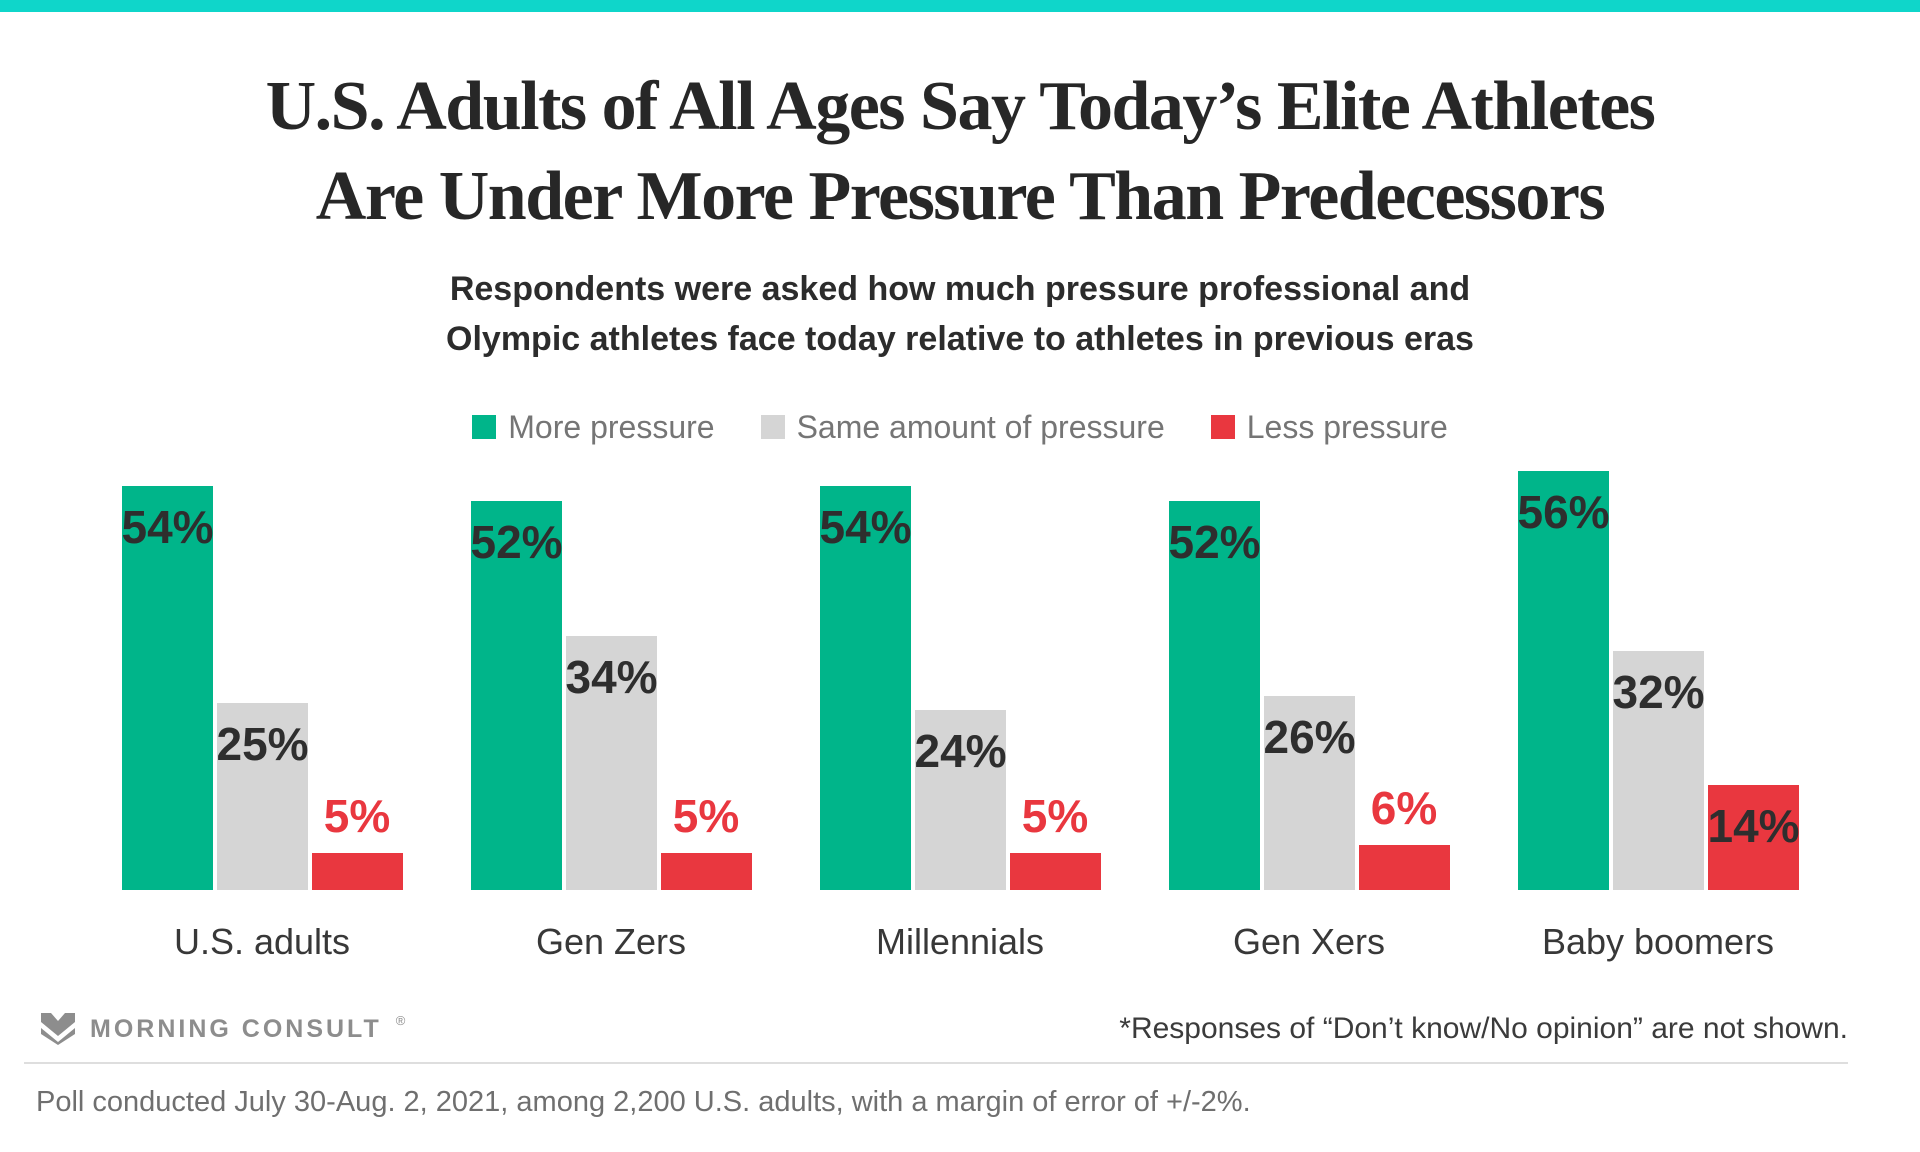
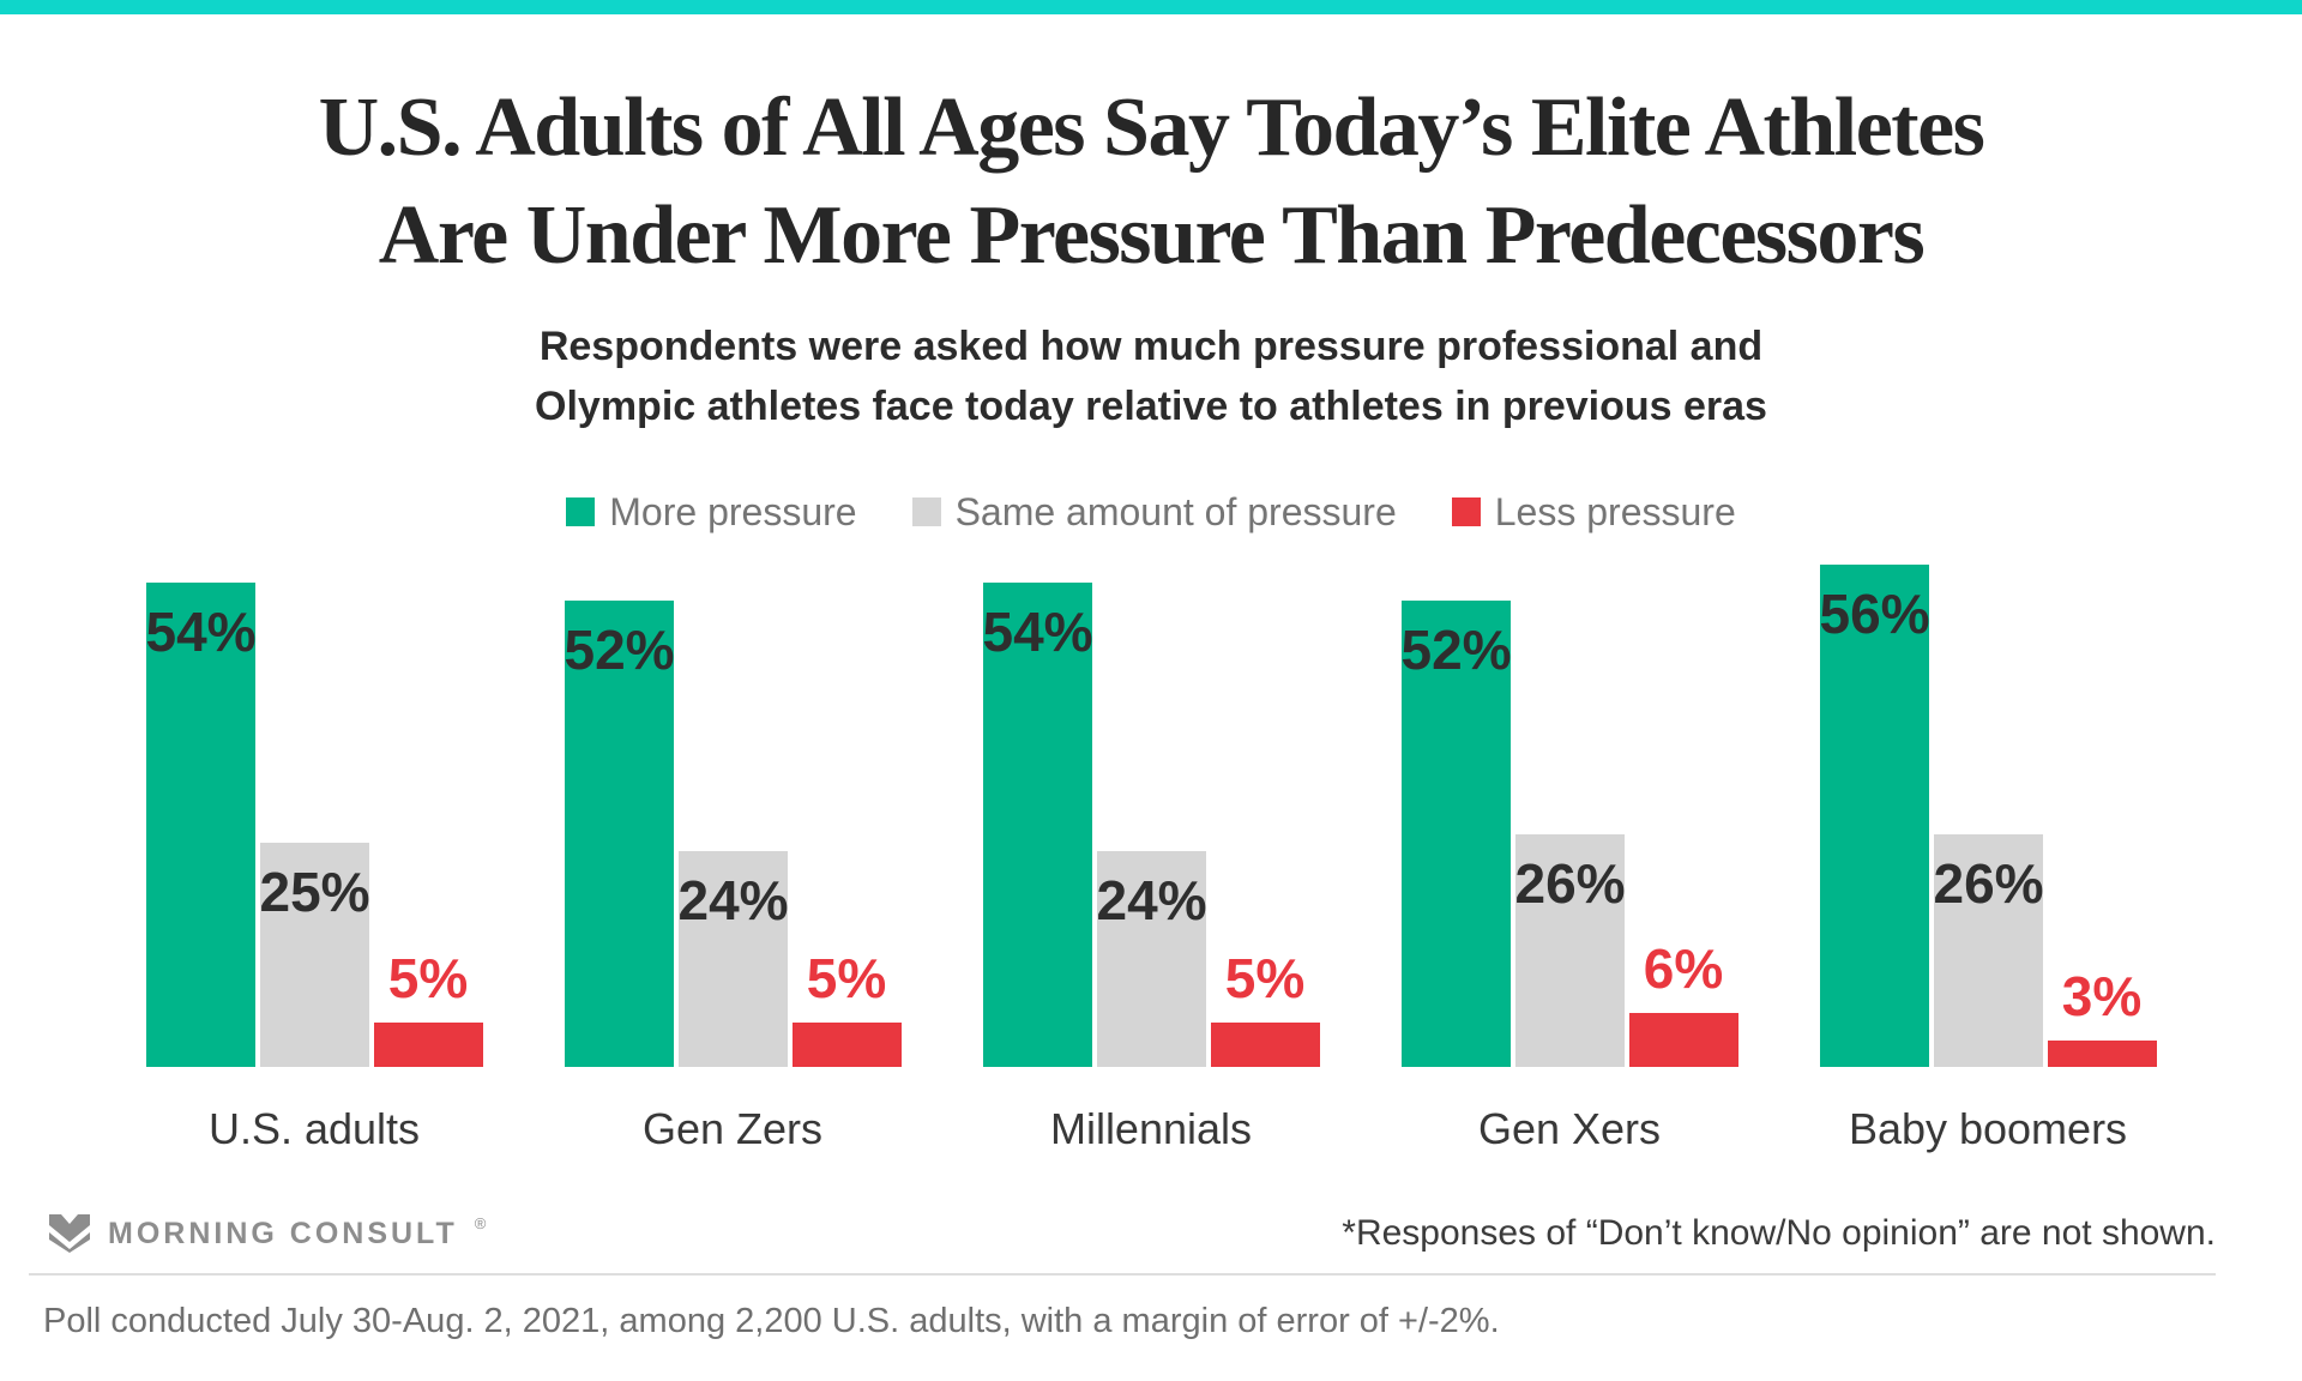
Same amount of pressure/Gen Zers: 34% -> 24%
Same amount of pressure/Baby boomers: 32% -> 26%
Less pressure/Baby boomers: 14% -> 3%
